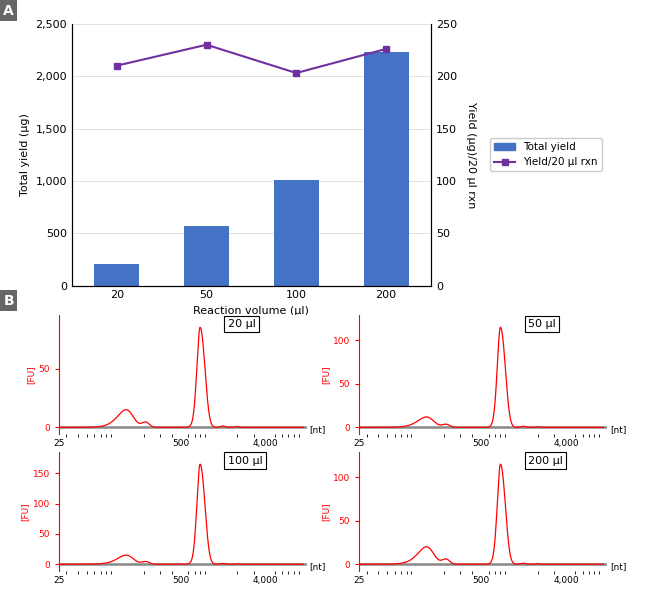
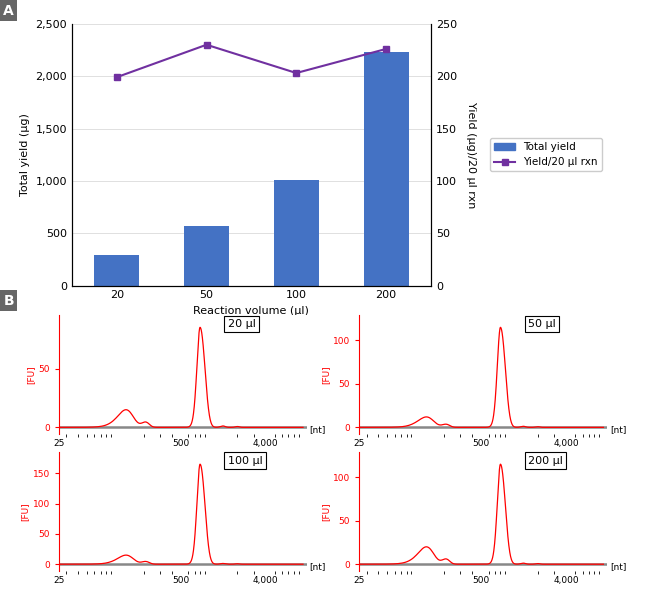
Total yield/20: 210 -> 290
Yield/20 µl rxn/20: 210 -> 199
